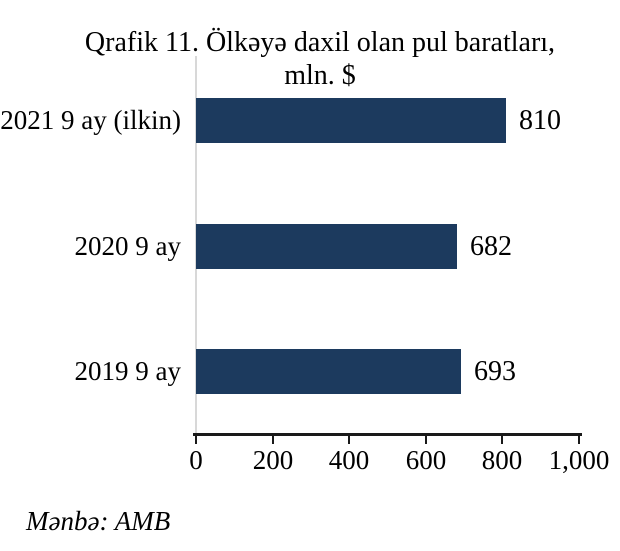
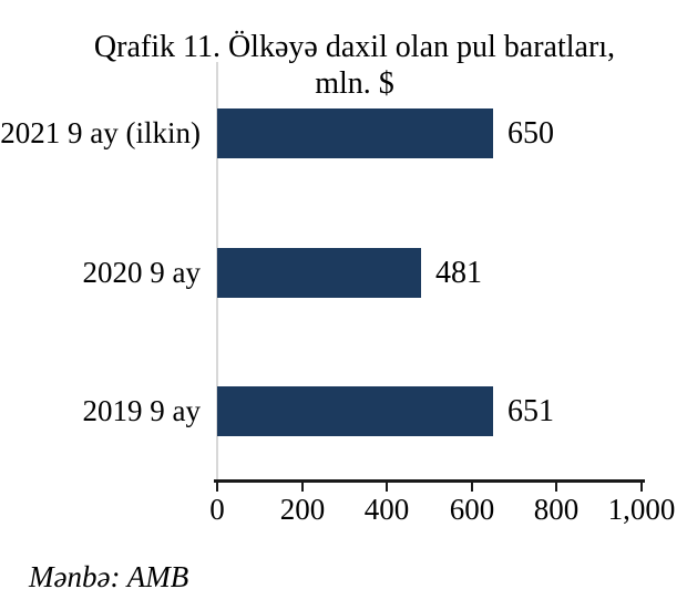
2021 9 ay (ilkin): 810 -> 650
2020 9 ay: 682 -> 481
2019 9 ay: 693 -> 651
